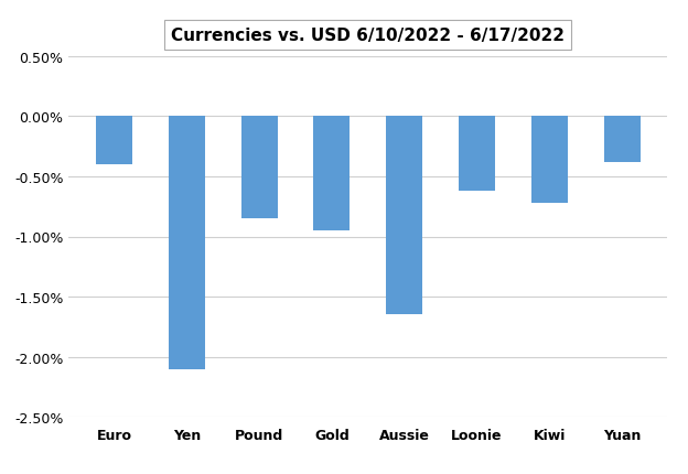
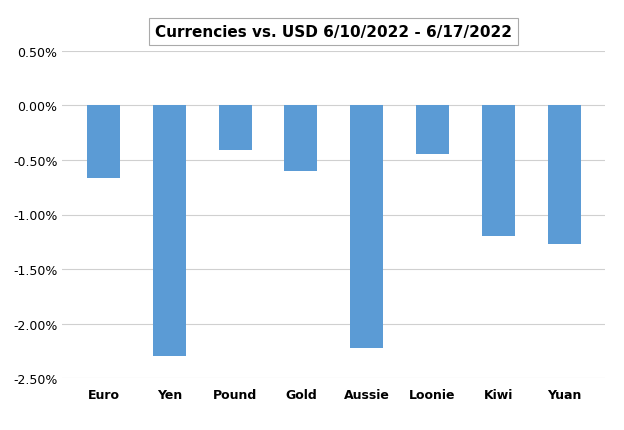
Euro: -0.40% -> -0.67%
Yen: -2.10% -> -2.30%
Pound: -0.85% -> -0.41%
Gold: -0.95% -> -0.60%
Aussie: -1.65% -> -2.22%
Loonie: -0.62% -> -0.45%
Kiwi: -0.72% -> -1.20%
Yuan: -0.38% -> -1.27%
